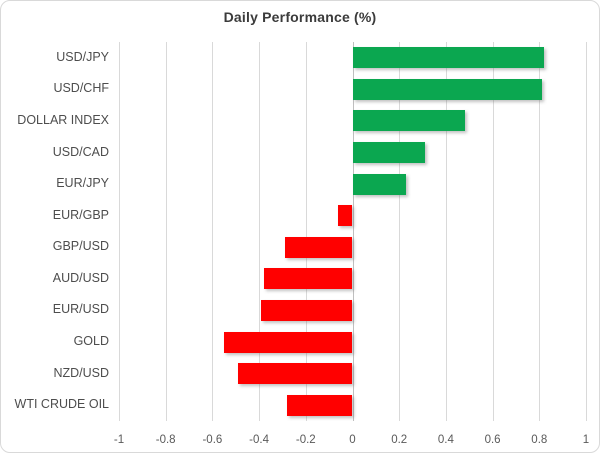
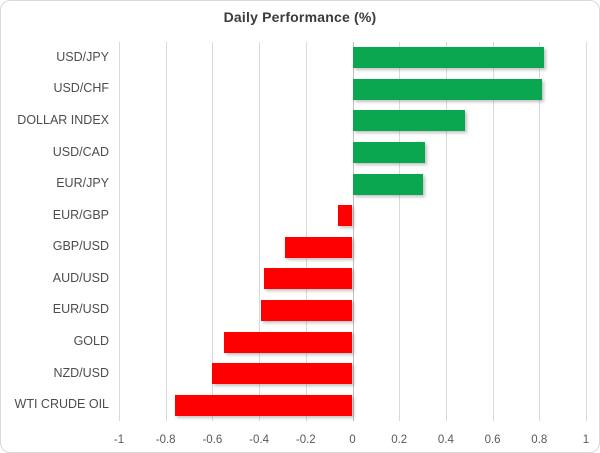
EUR/JPY: 0.23 -> 0.30
NZD/USD: -0.49 -> -0.60
WTI CRUDE OIL: -0.28 -> -0.76
